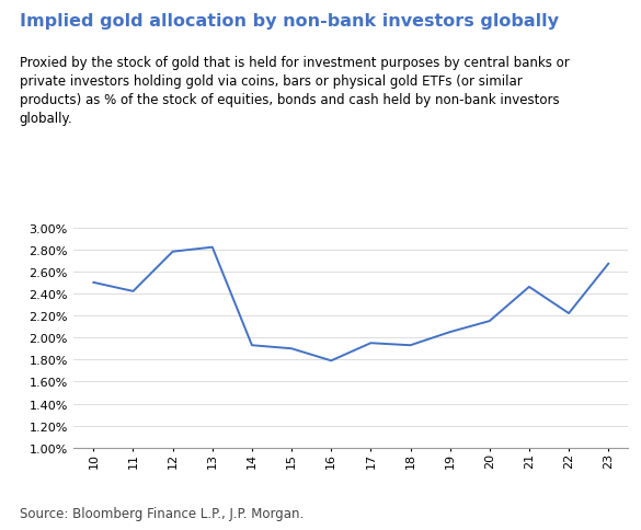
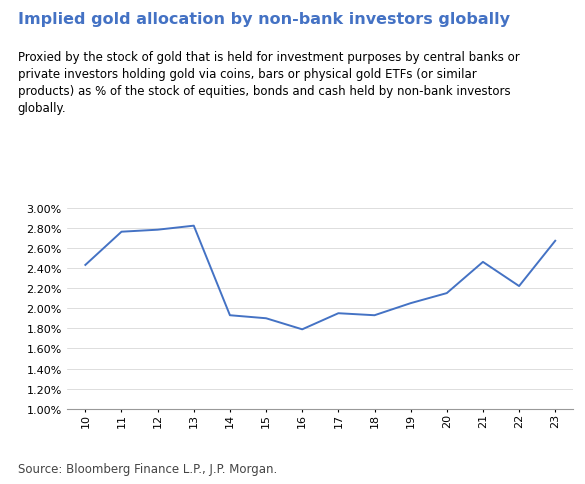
10: 2.50% -> 2.43%
11: 2.42% -> 2.76%
